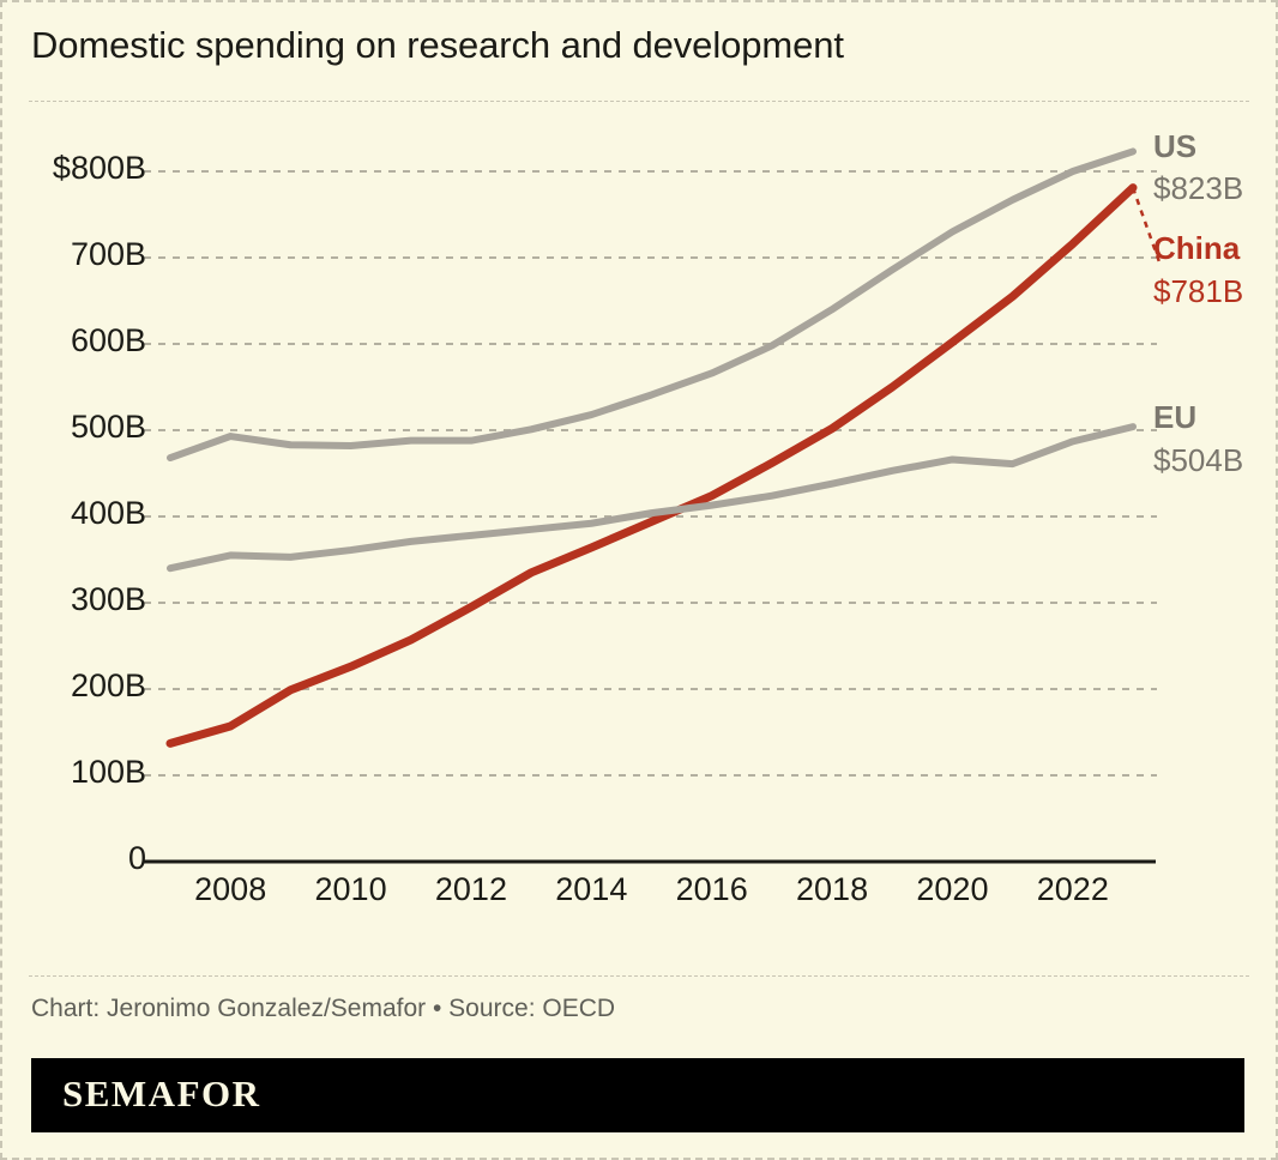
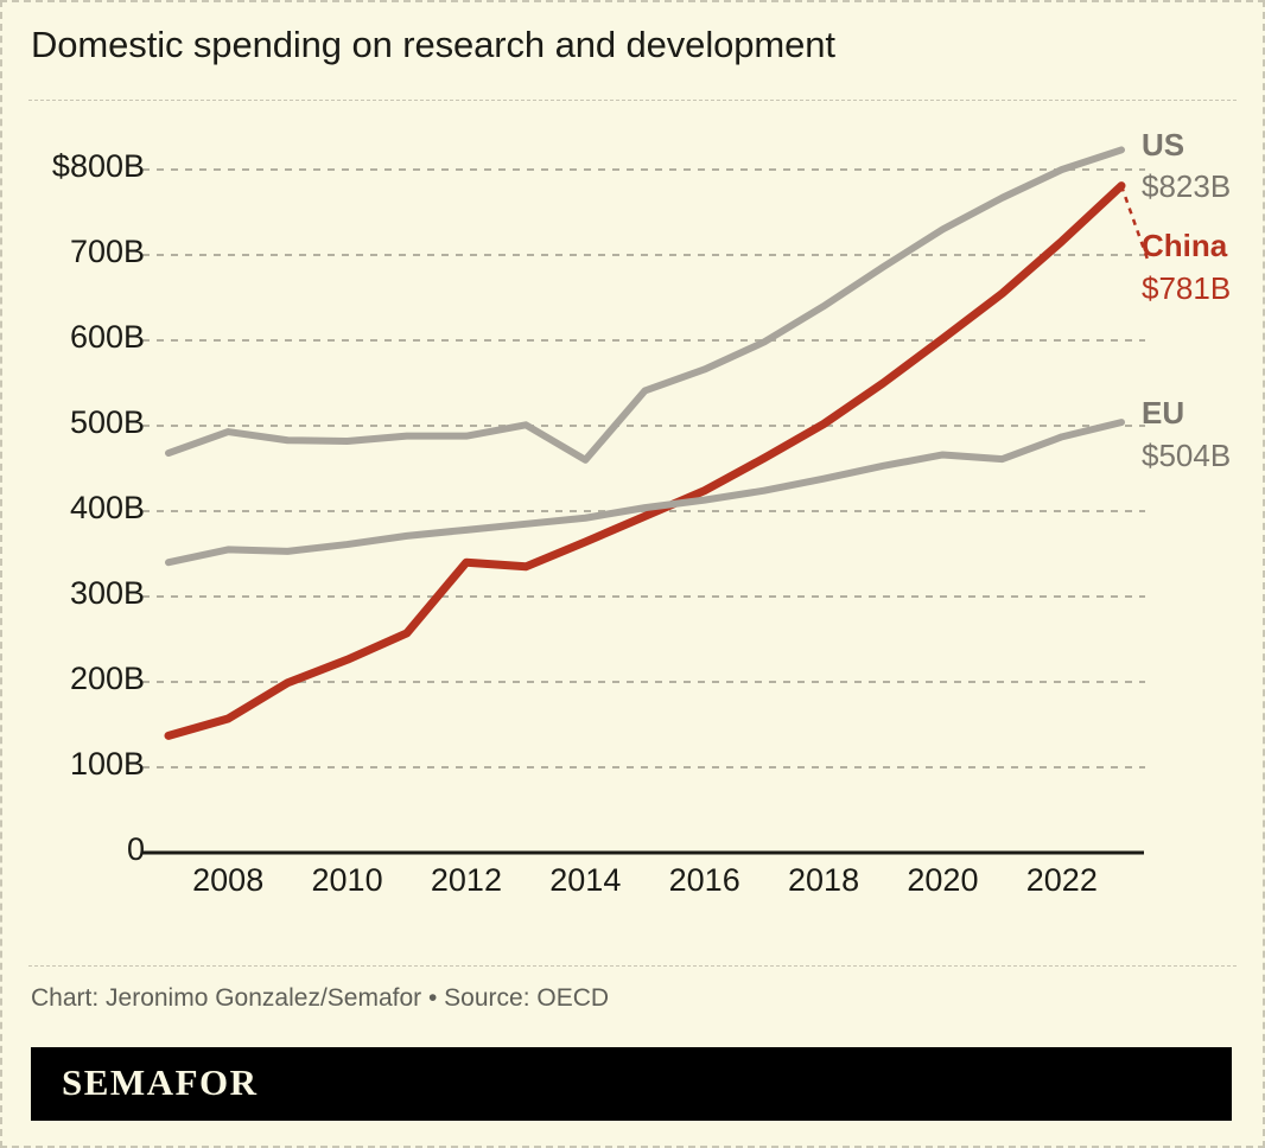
China/2012: $300B -> $340B
US/2014: $520B -> $460B
